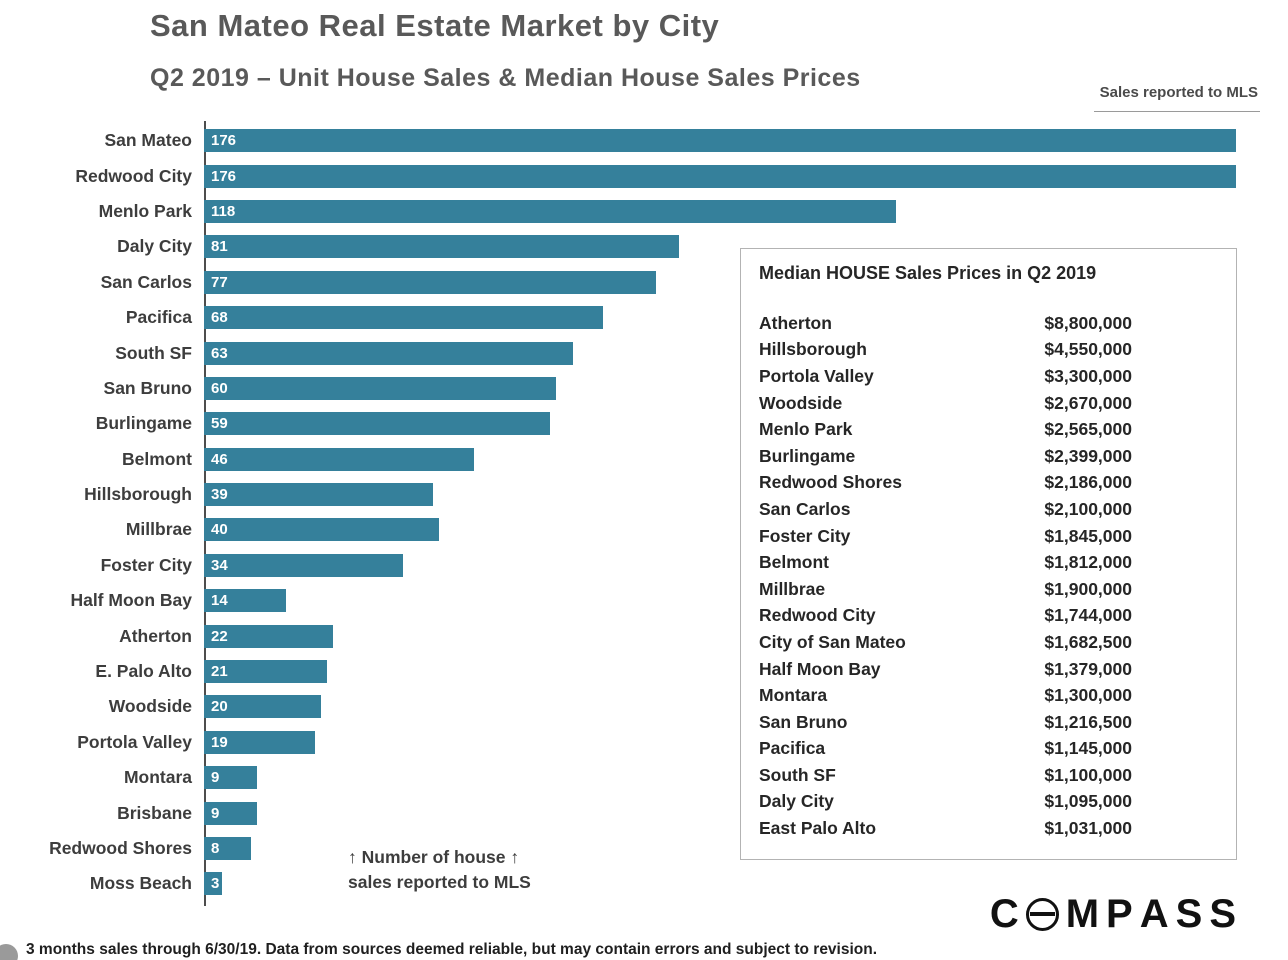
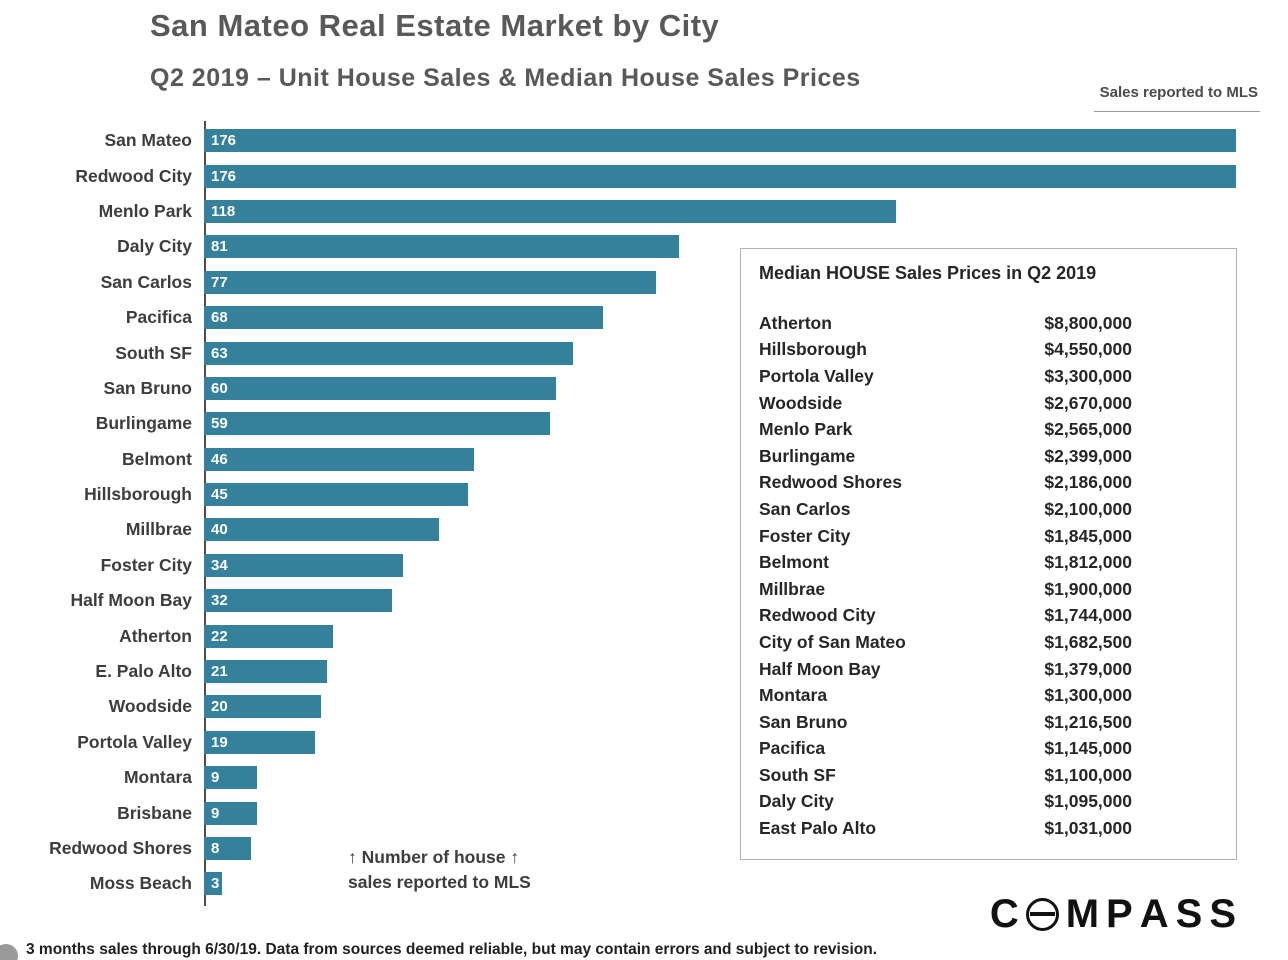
Hillsborough: 39 -> 45
Half Moon Bay: 14 -> 32
